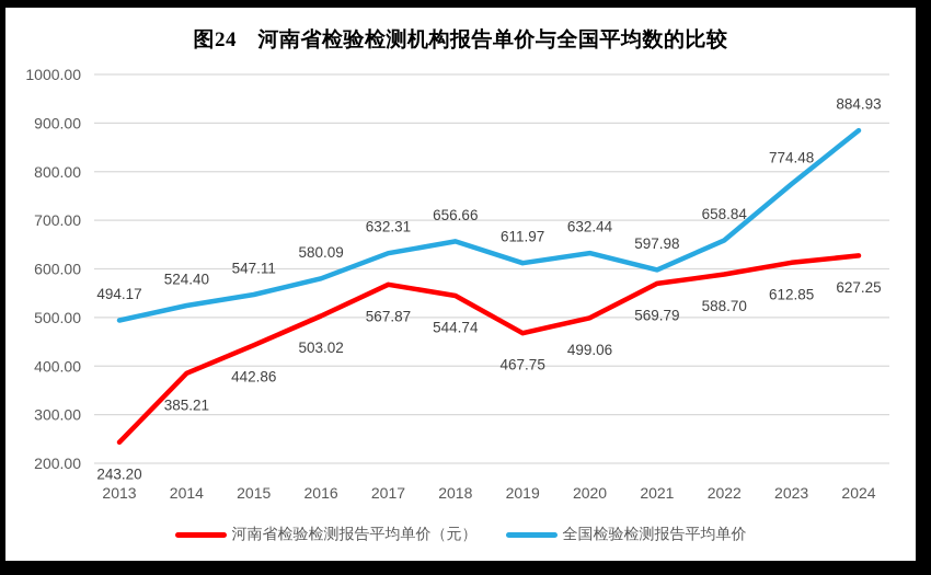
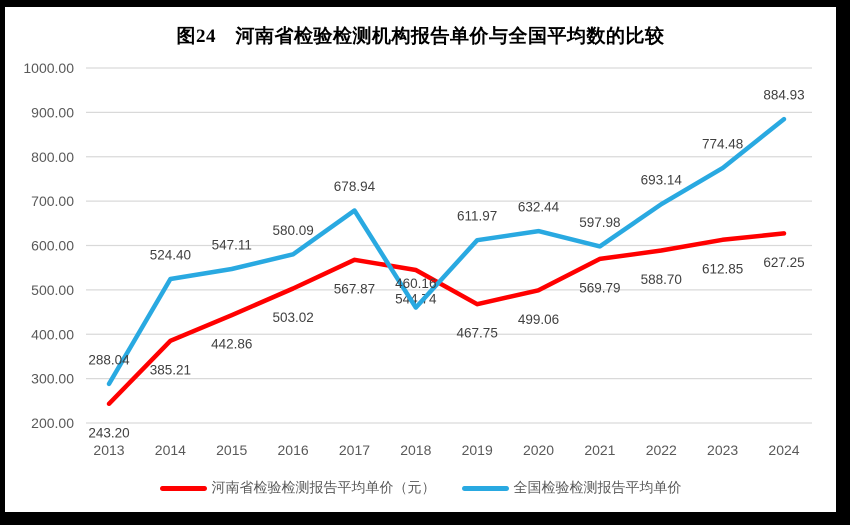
全国检验检测报告平均单价/2013: 494.17 -> 288.04
全国检验检测报告平均单价/2017: 632.31 -> 678.94
全国检验检测报告平均单价/2018: 656.66 -> 460.16
全国检验检测报告平均单价/2022: 658.84 -> 693.14
